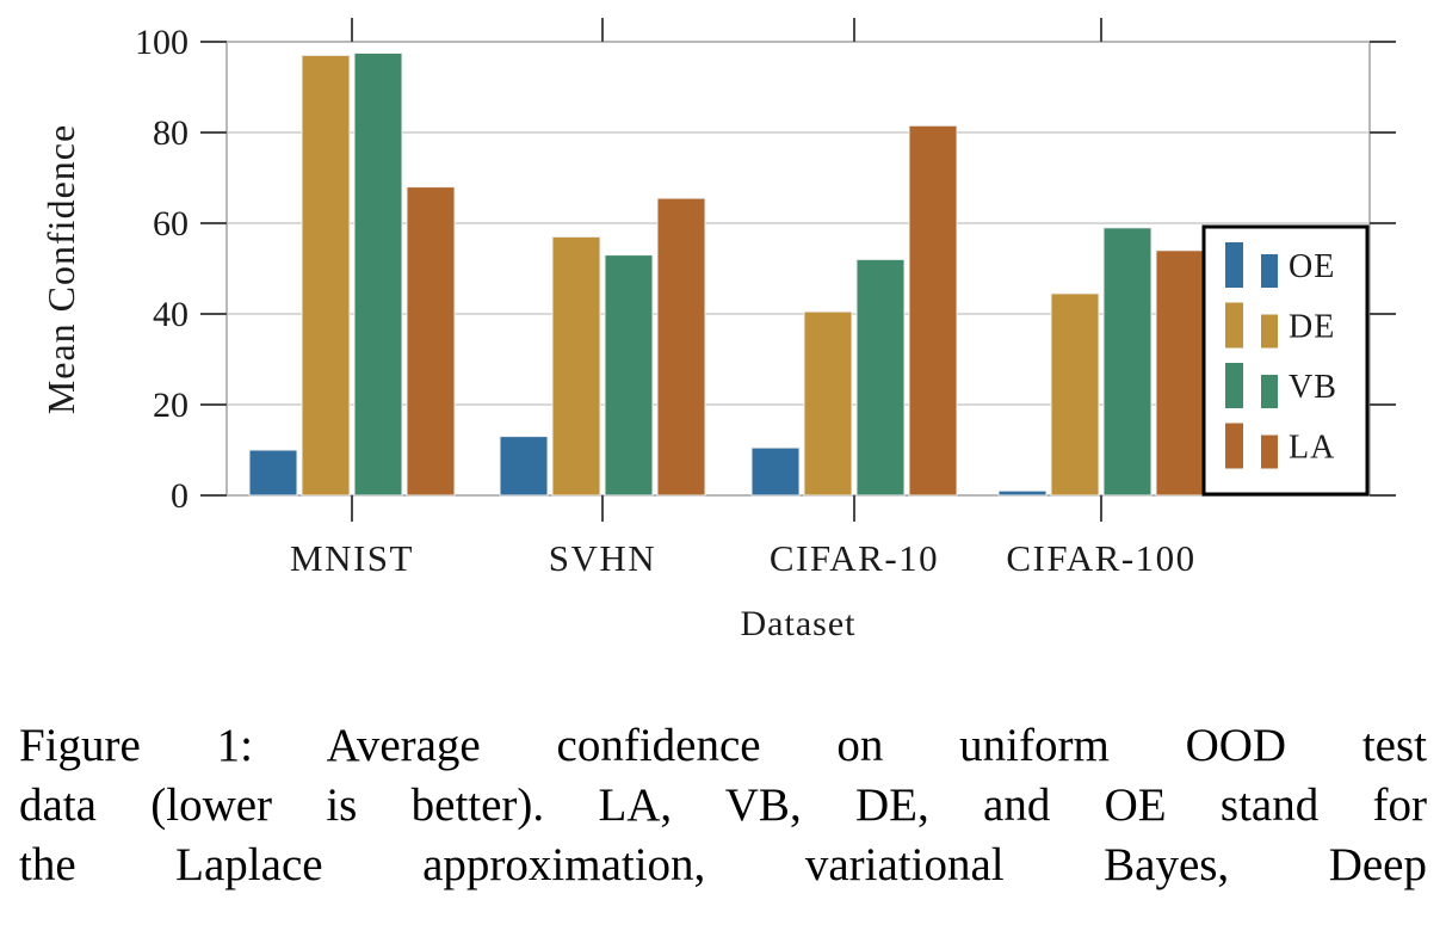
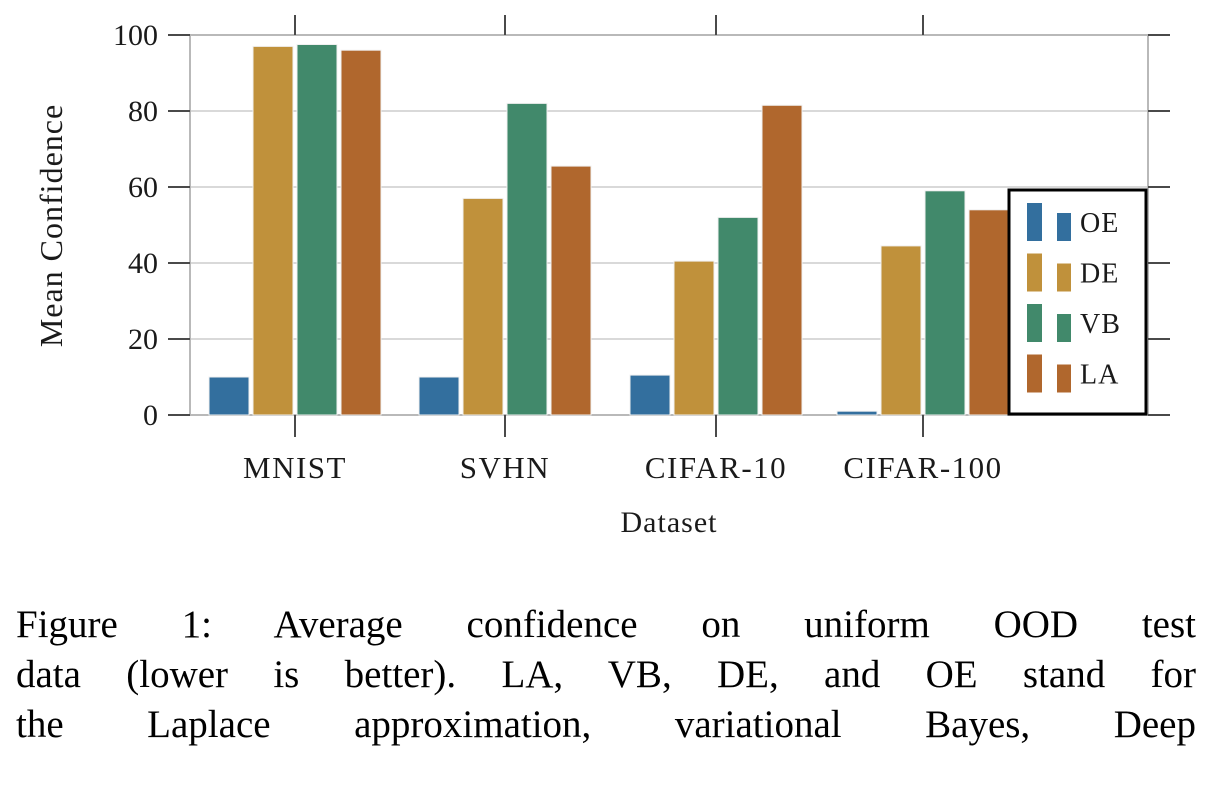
LA/MNIST: 68 -> 96
OE/SVHN: 13 -> 10
VB/SVHN: 53 -> 82
